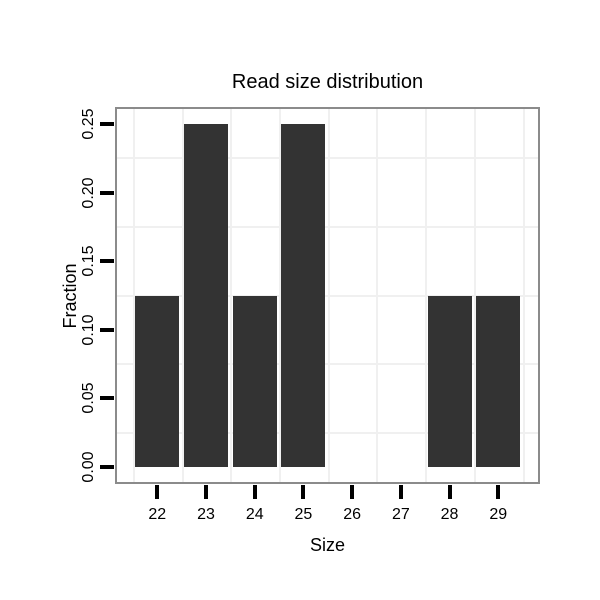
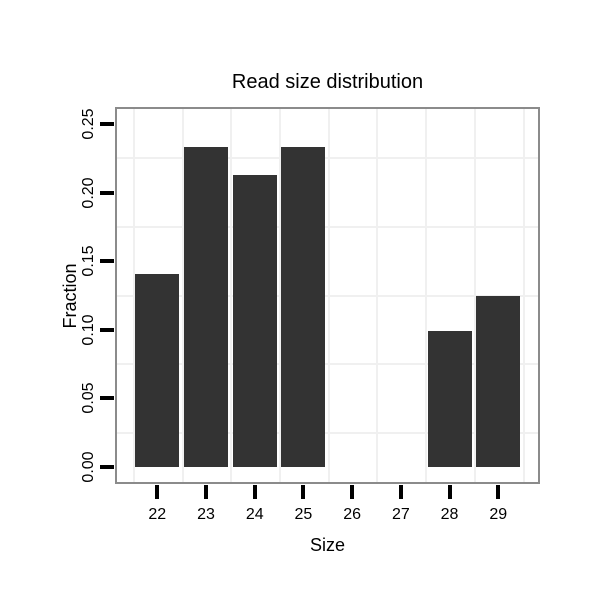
22: 0.125 -> 0.141
23: 0.250 -> 0.233
24: 0.125 -> 0.213
25: 0.250 -> 0.233
28: 0.125 -> 0.099
